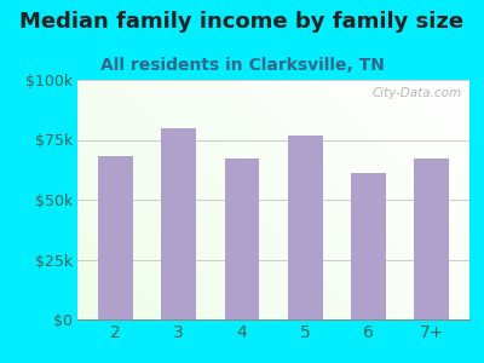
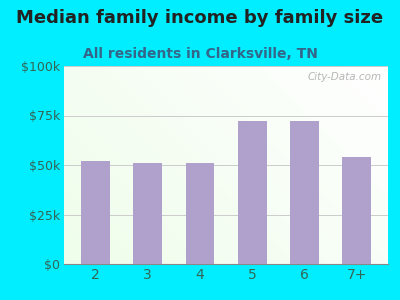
2: $68k -> $52k
3: $80k -> $51k
4: $67k -> $51k
5: $77k -> $72k
6: $61k -> $72k
7+: $67k -> $54k
